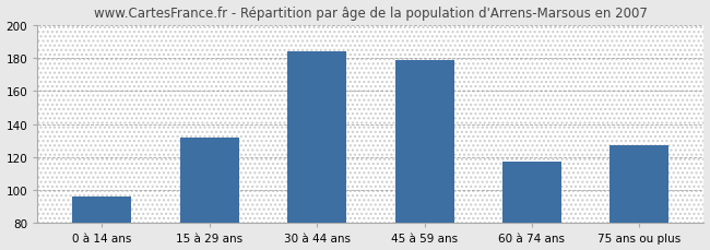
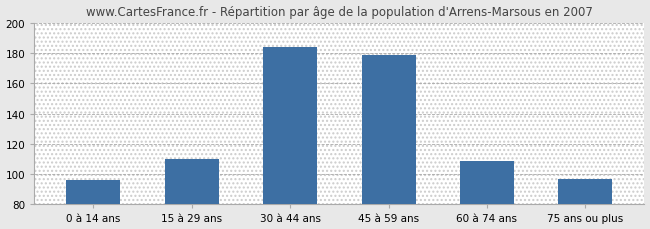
15 à 29 ans: 132 -> 110
60 à 74 ans: 117 -> 109
75 ans ou plus: 127 -> 97
